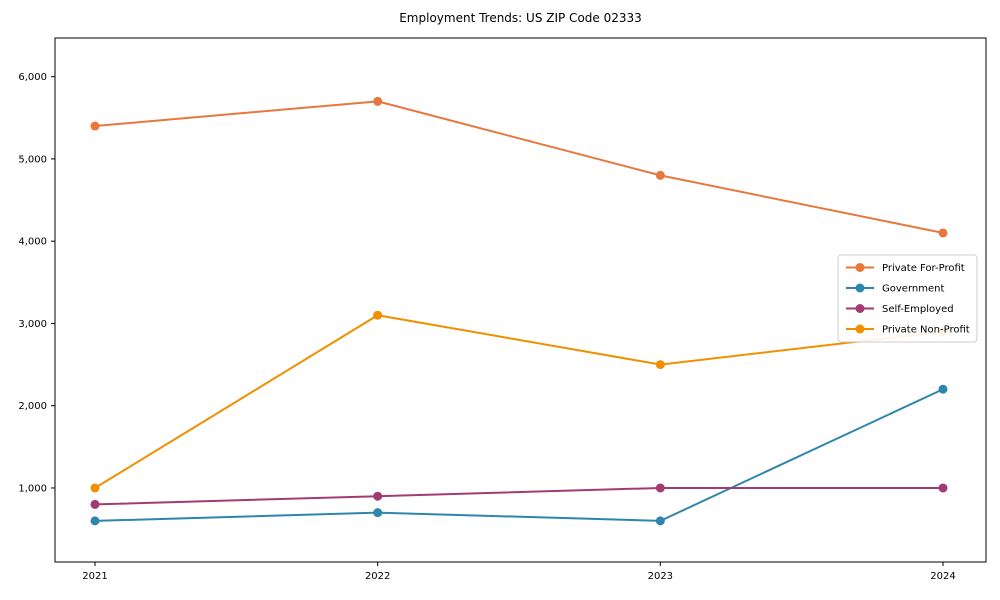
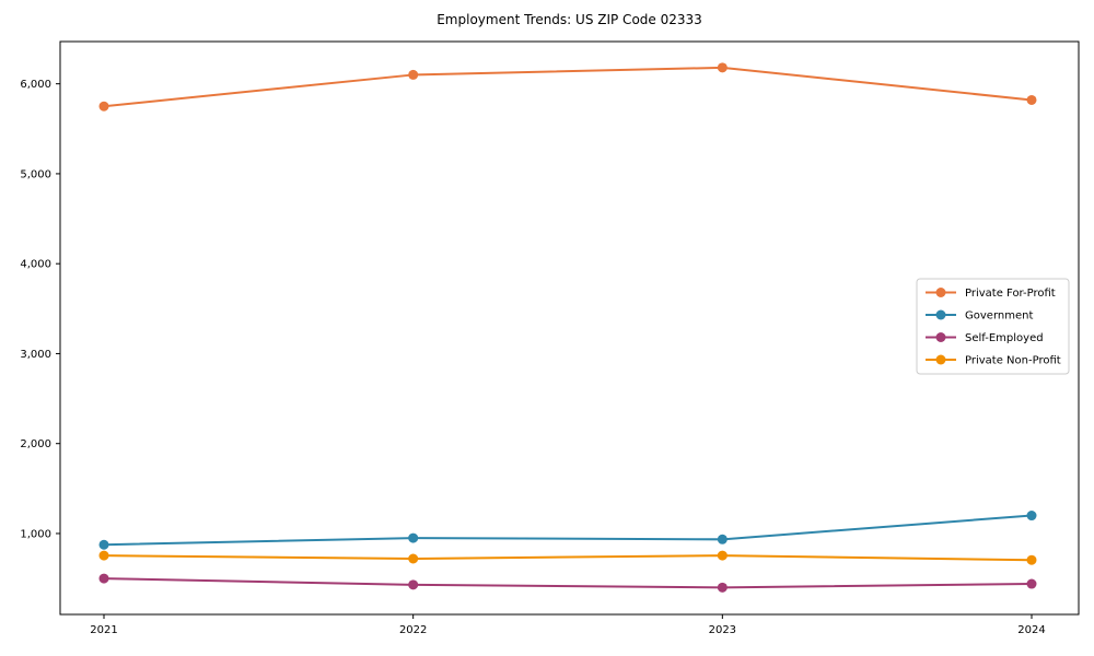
Private For-Profit/2021: 5400 -> 5800
Government/2021: 600 -> 900
Self-Employed/2021: 800 -> 500
Private Non-Profit/2021: 1000 -> 800
Private For-Profit/2022: 5700 -> 6100
Government/2022: 700 -> 1000
Self-Employed/2022: 900 -> 400
Private Non-Profit/2022: 3100 -> 700
Private For-Profit/2023: 4800 -> 6200
Government/2023: 600 -> 900
Self-Employed/2023: 1000 -> 400
Private Non-Profit/2023: 2500 -> 800
Private For-Profit/2024: 4100 -> 5800
Government/2024: 2200 -> 1200
Self-Employed/2024: 1000 -> 400
Private Non-Profit/2024: 2900 -> 700
